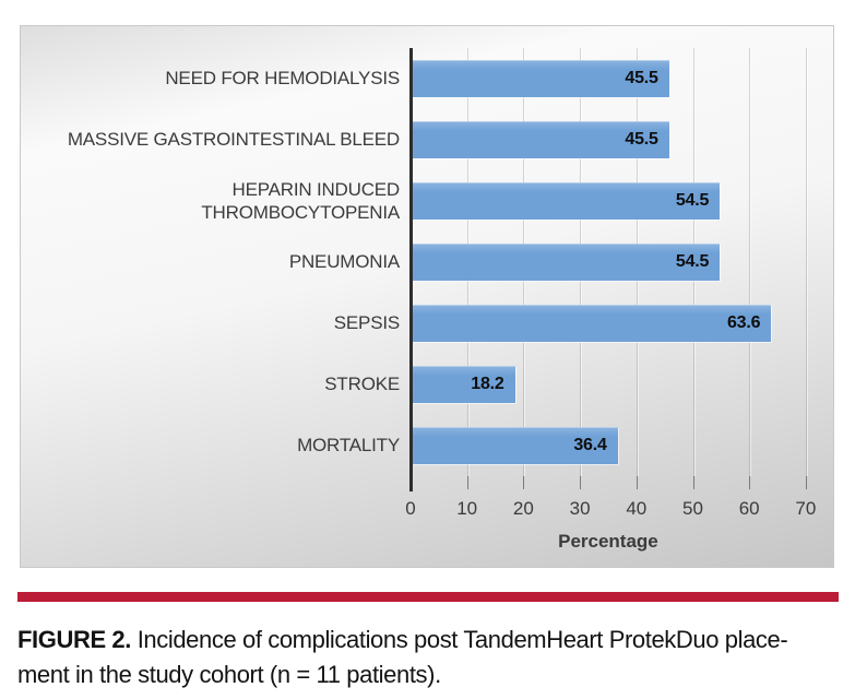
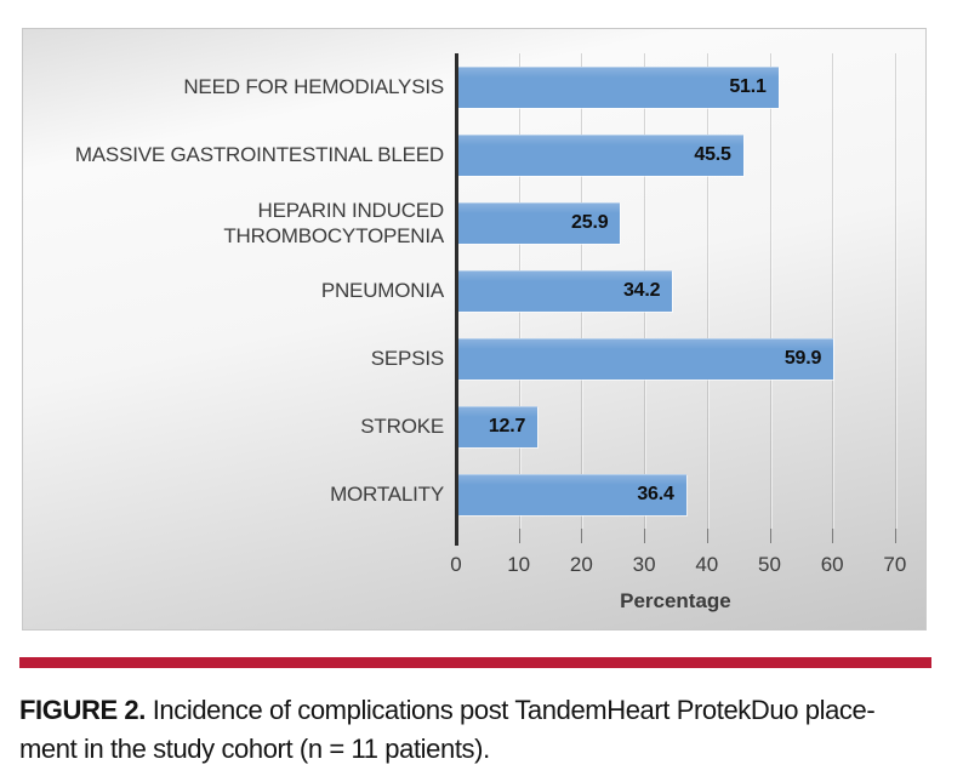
NEED FOR HEMODIALYSIS: 45.5 -> 51.1
HEPARIN INDUCED THROMBOCYTOPENIA: 54.5 -> 25.9
PNEUMONIA: 54.5 -> 34.2
SEPSIS: 63.6 -> 59.9
STROKE: 18.2 -> 12.7
